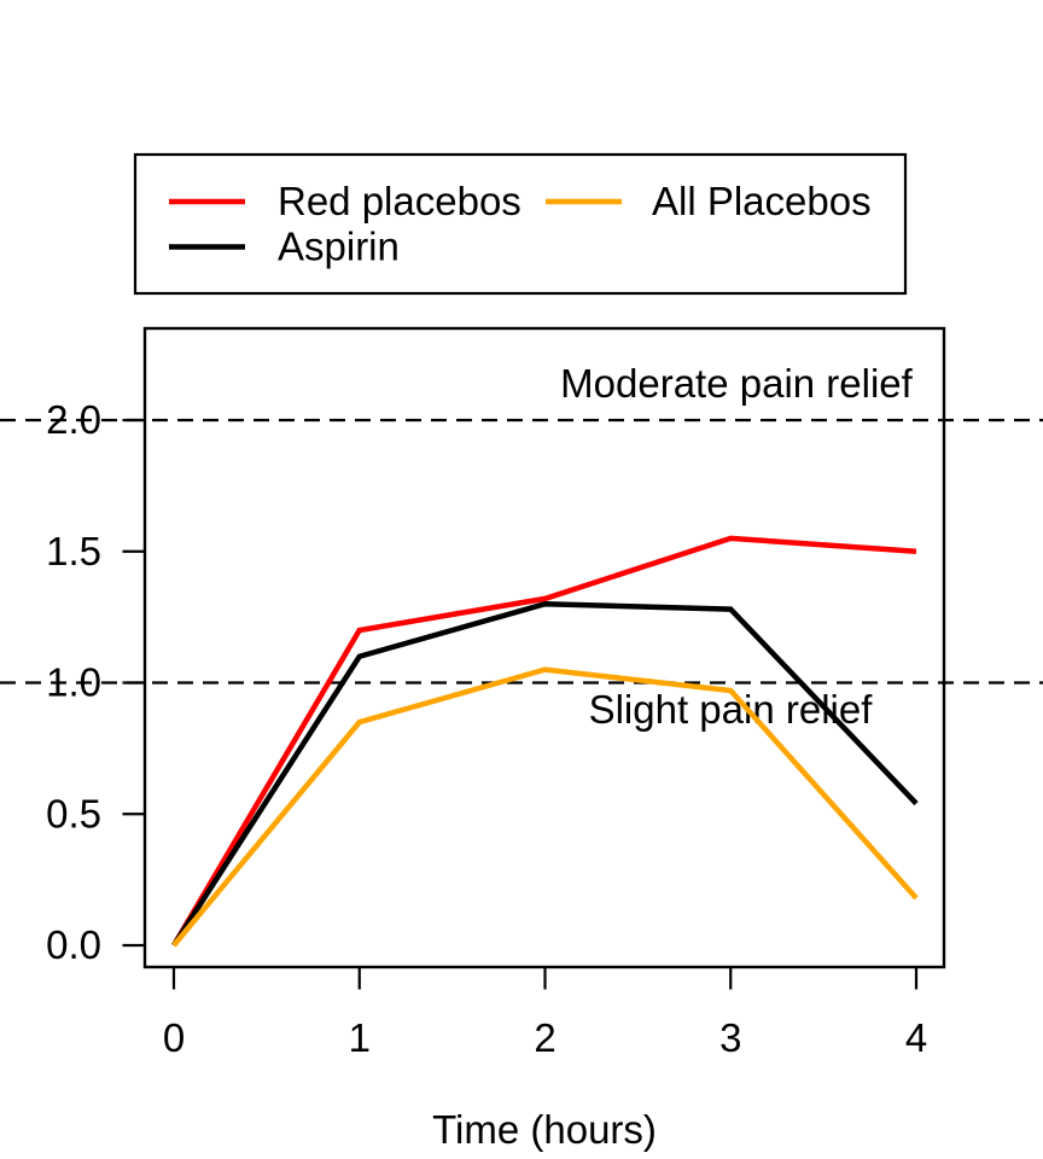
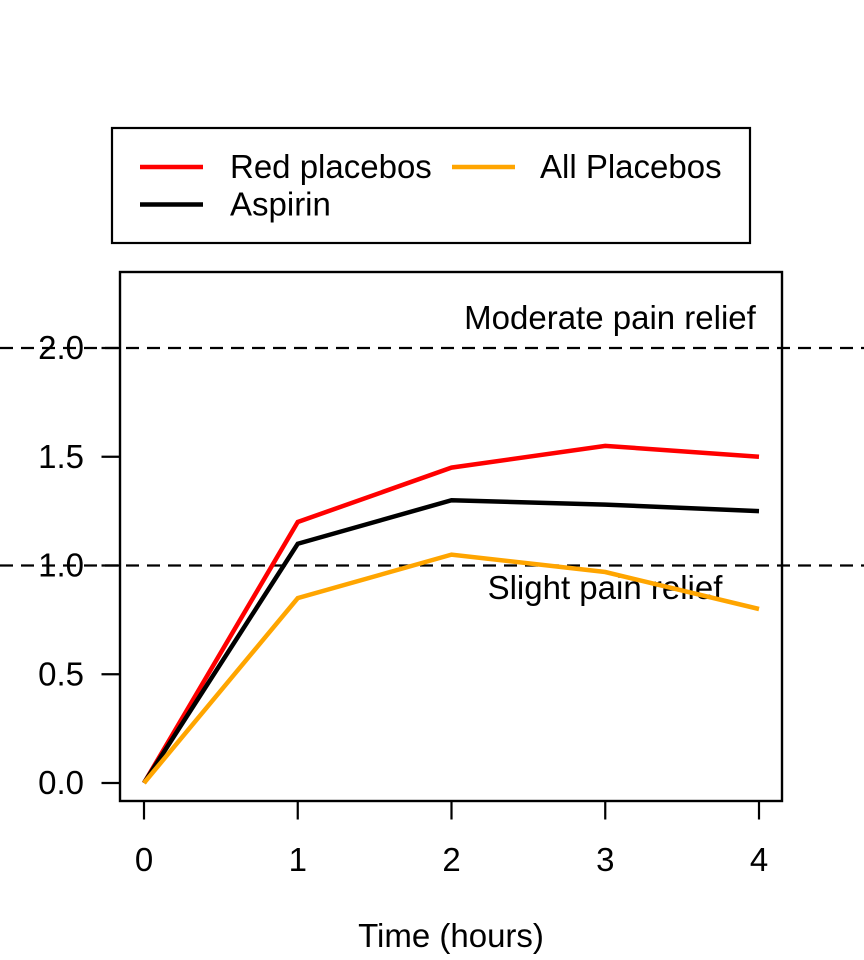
Red placebos/2: 1.32 -> 1.45
Aspirin/4: 0.54 -> 1.25
All Placebos/4: 0.18 -> 0.80
